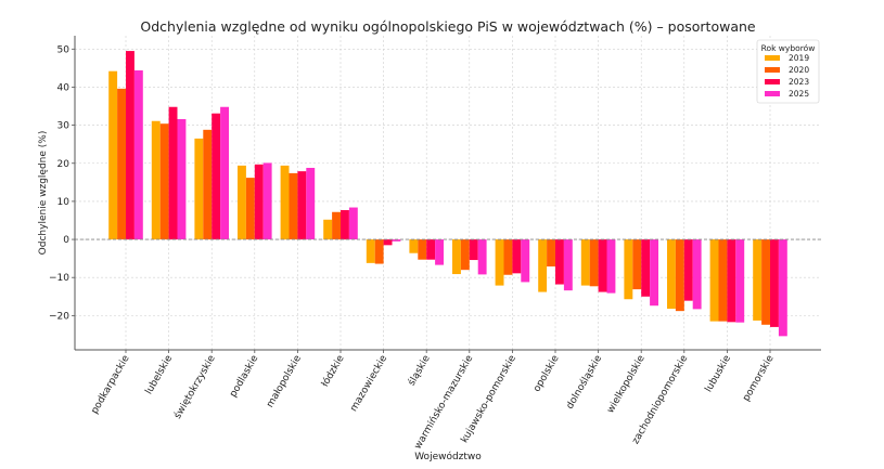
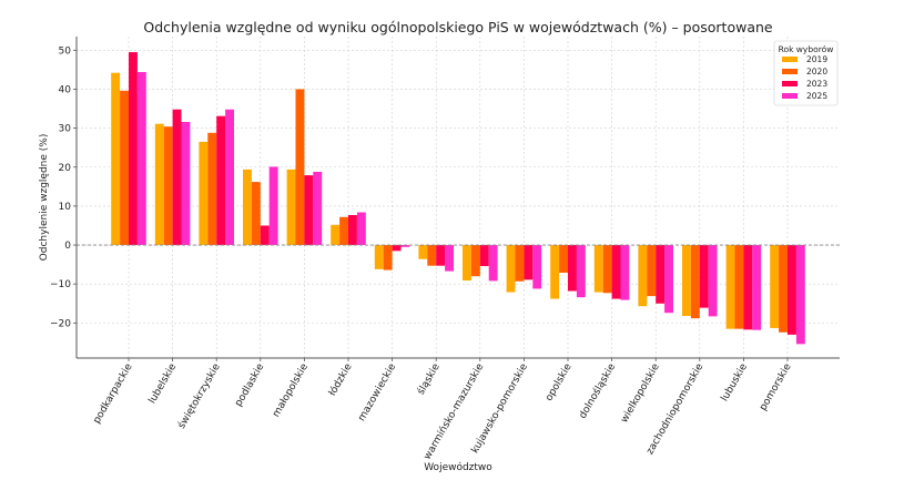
2023/podlaskie: 20 -> 5
2020/małopolskie: 17 -> 40
